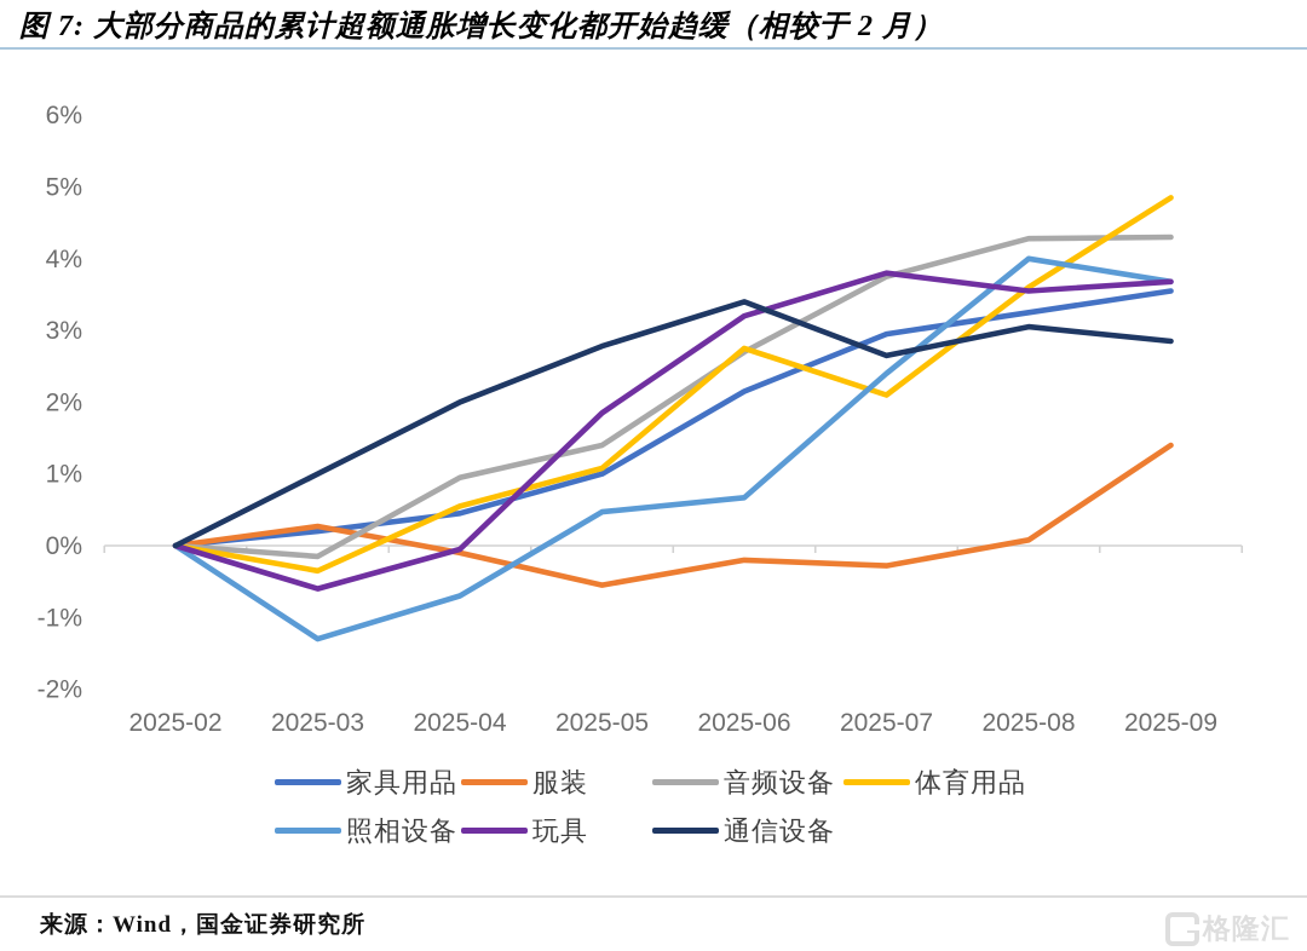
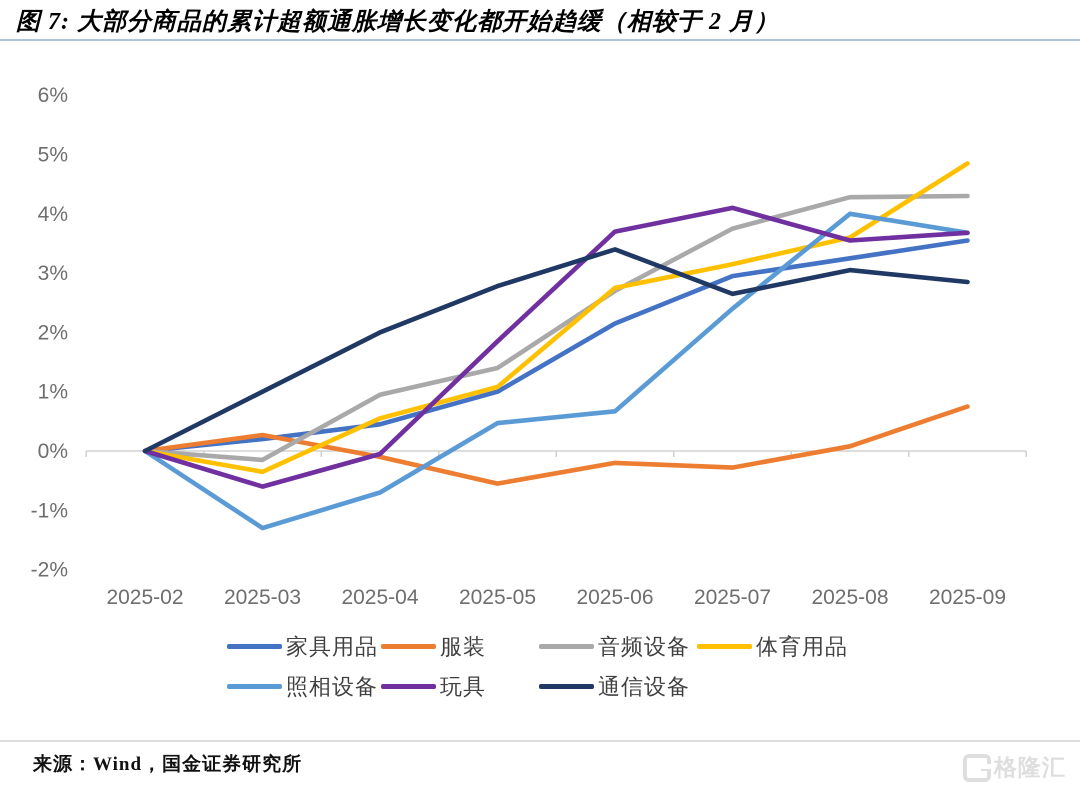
玩具/2025-06: 3.2% -> 3.7%
体育用品/2025-07: 2.1% -> 3.1%
玩具/2025-07: 3.8% -> 4.1%
服装/2025-09: 1.4% -> 0.8%
